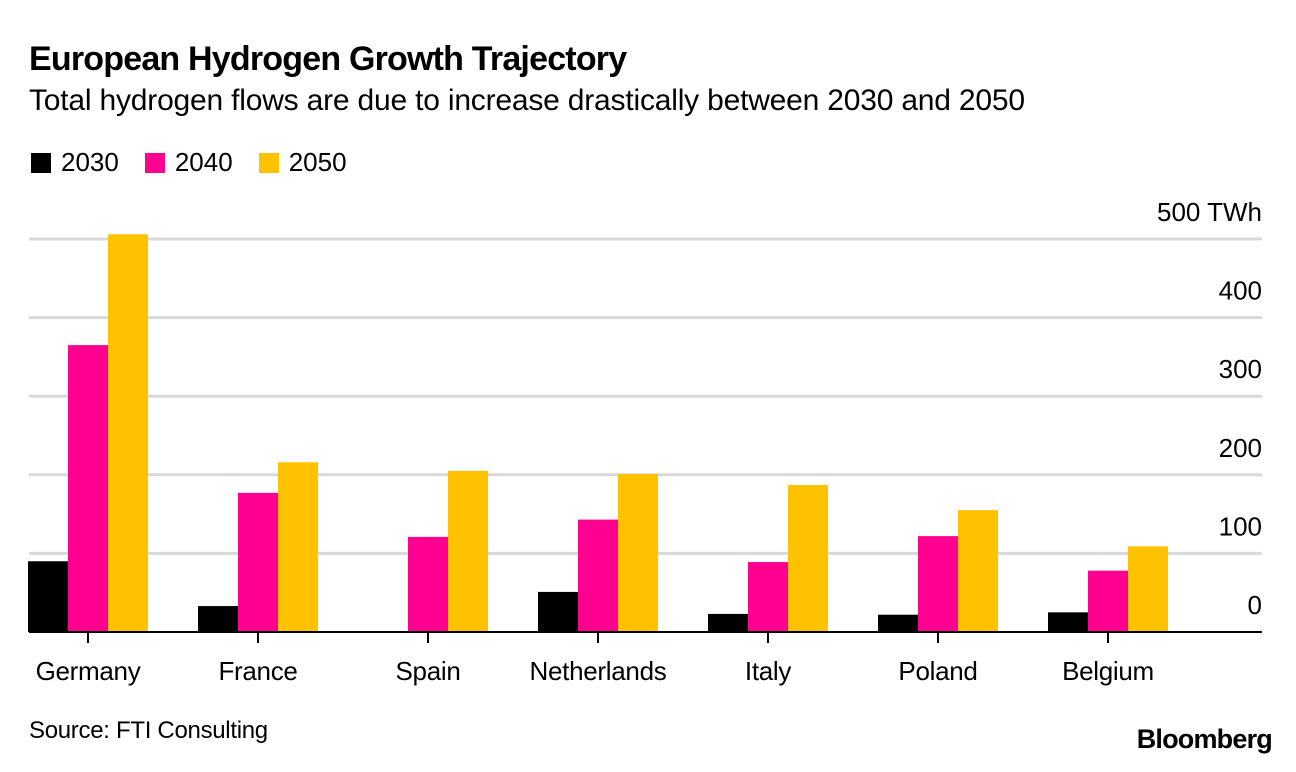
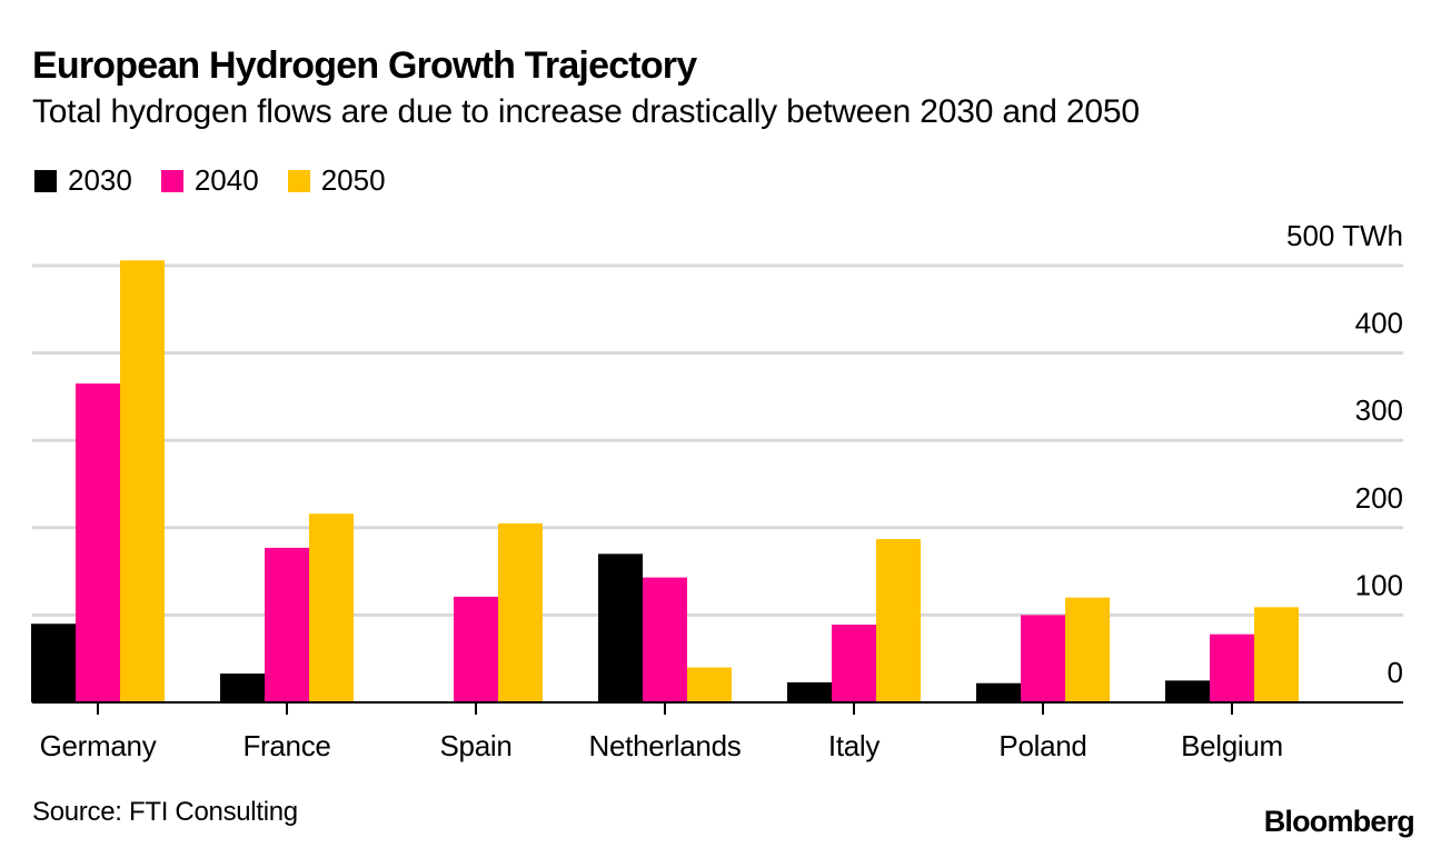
2030/Netherlands: 50 -> 170
2050/Netherlands: 200 -> 40
2040/Poland: 120 -> 100
2050/Poland: 160 -> 120
